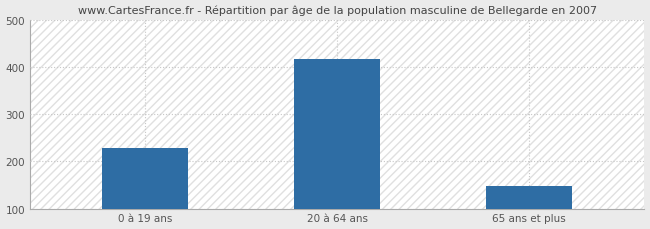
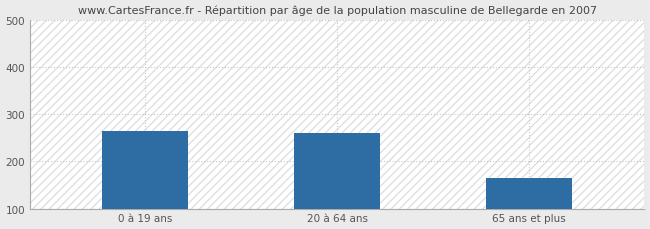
0 à 19 ans: 229 -> 265
20 à 64 ans: 418 -> 260
65 ans et plus: 148 -> 165
